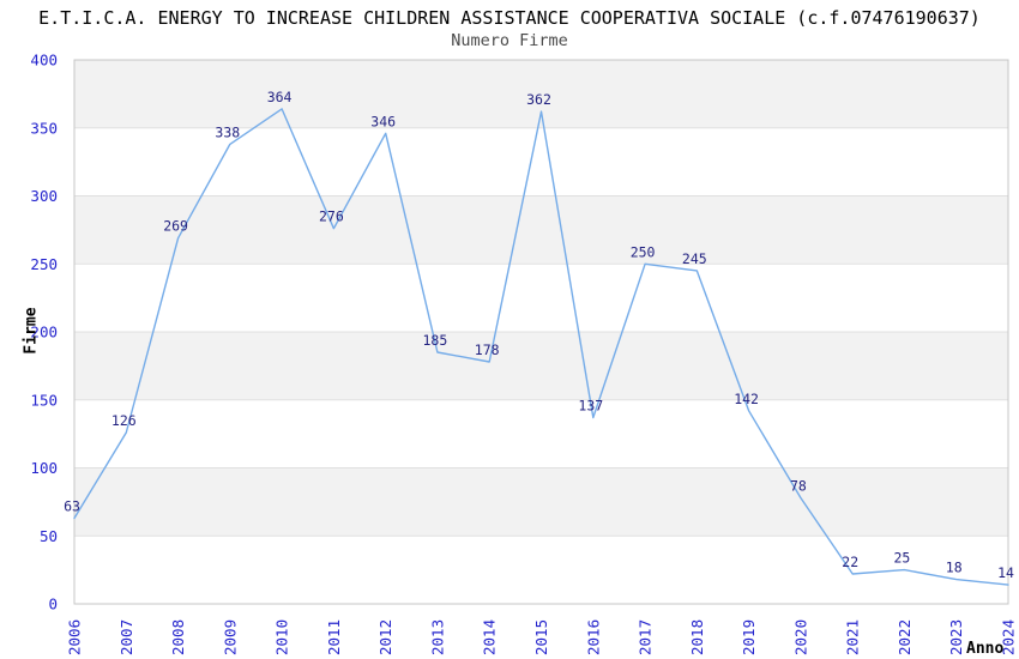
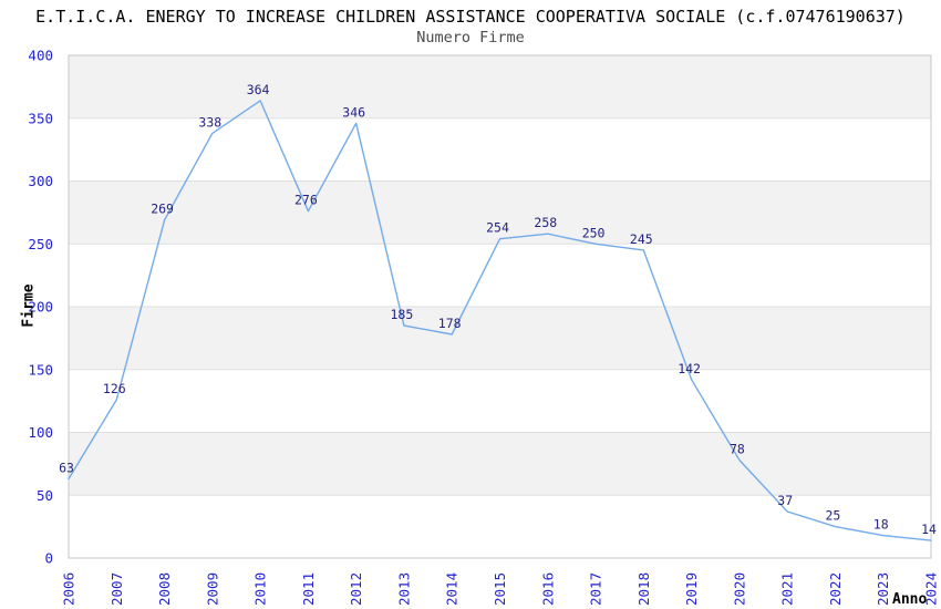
2015: 362 -> 254
2016: 137 -> 258
2021: 22 -> 37
